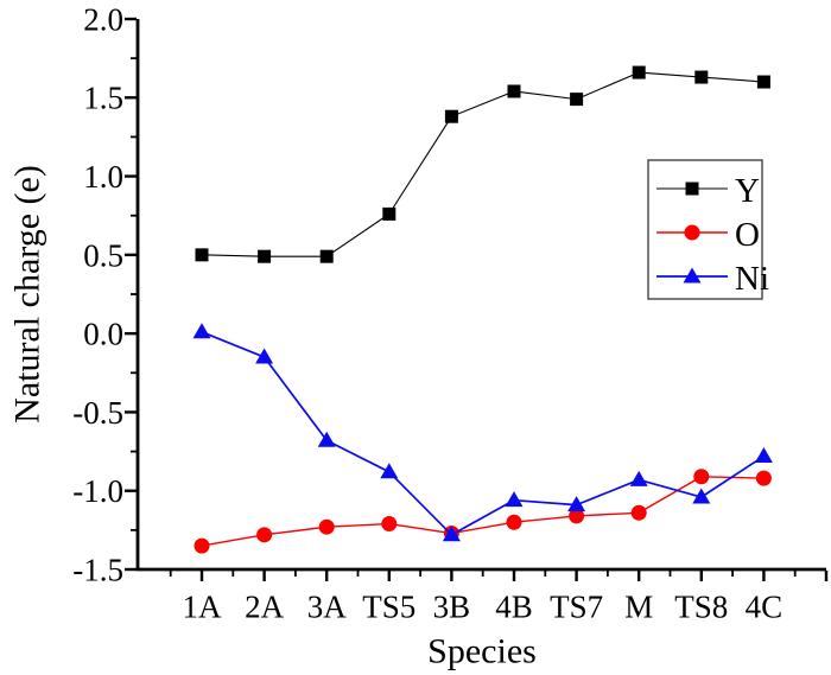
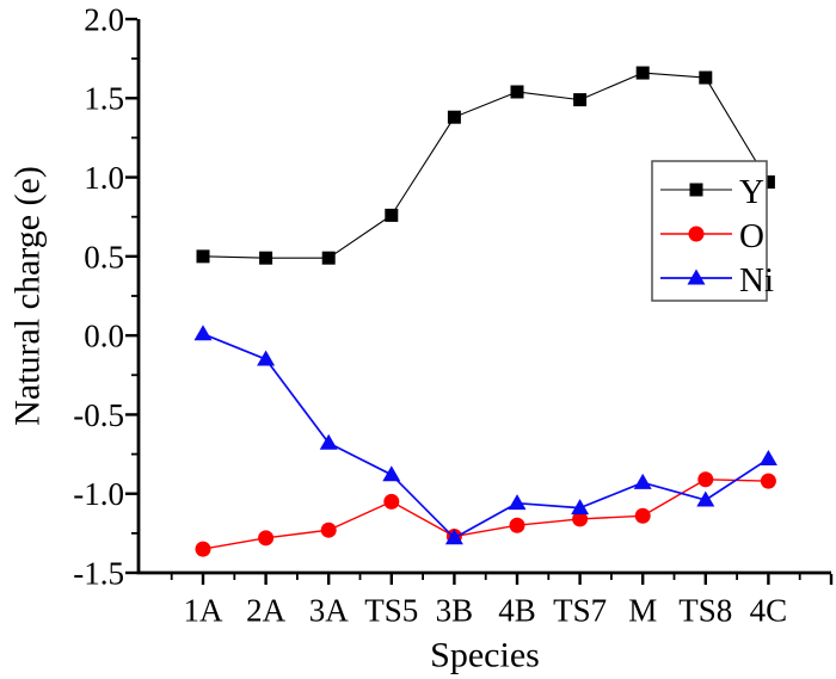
O/TS5: -1.21 -> -1.05
Y/4C: 1.60 -> 0.97
